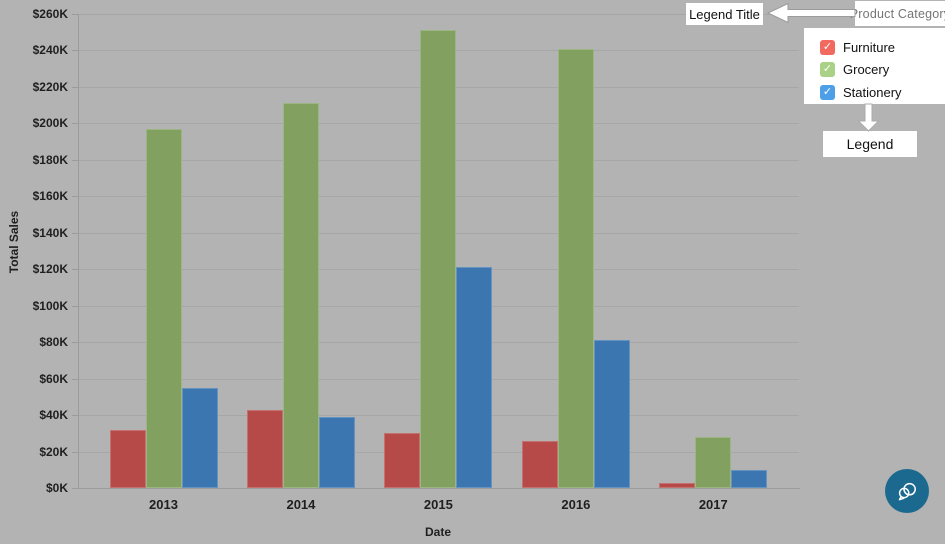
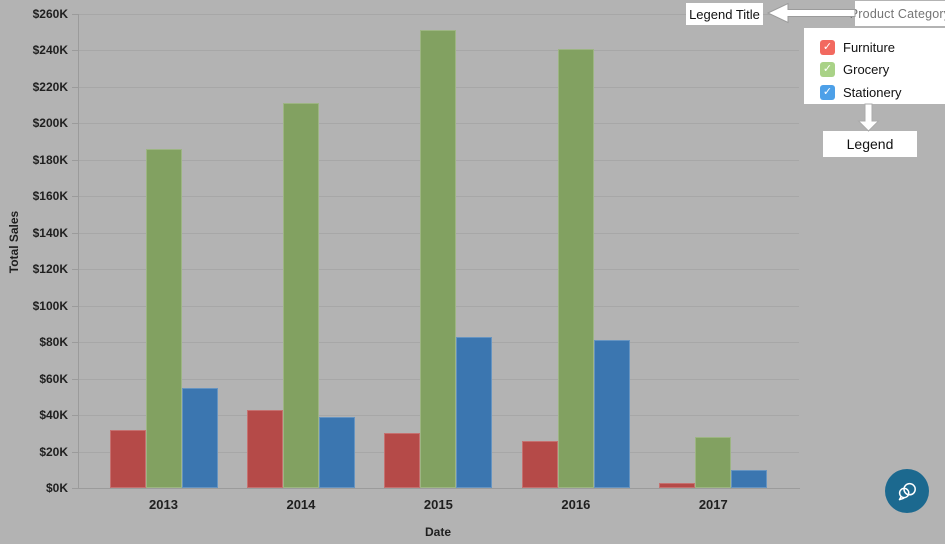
Grocery/2013: $197K -> $186K
Stationery/2015: $121K -> $83K
